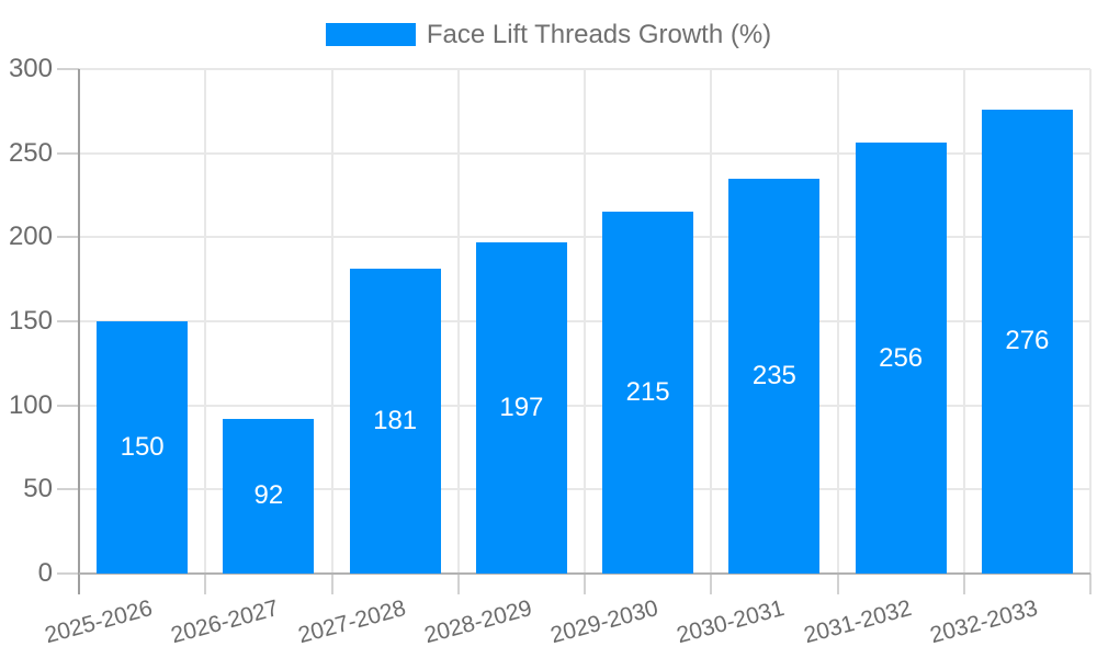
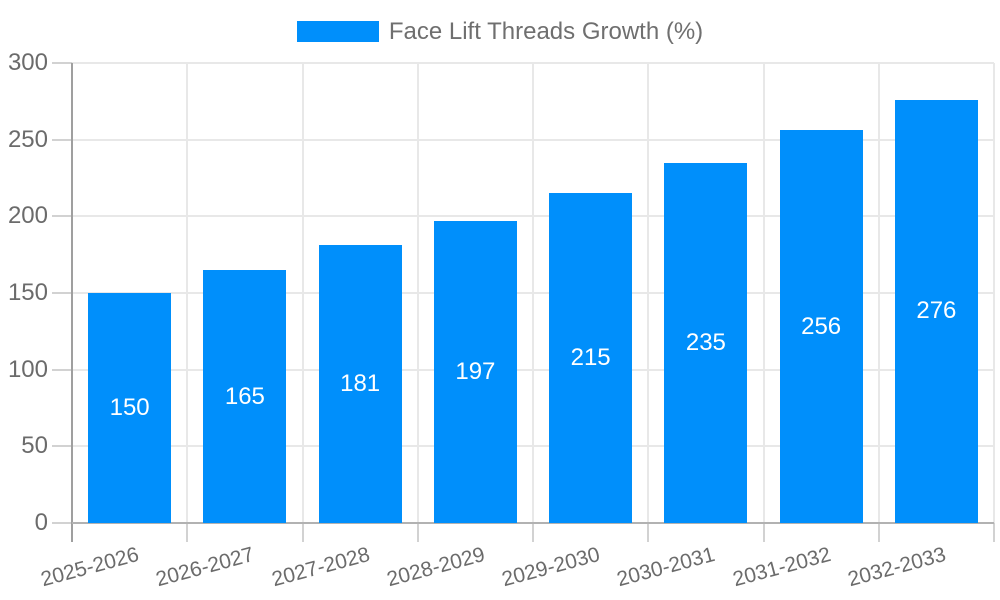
2026-2027: 92 -> 165
